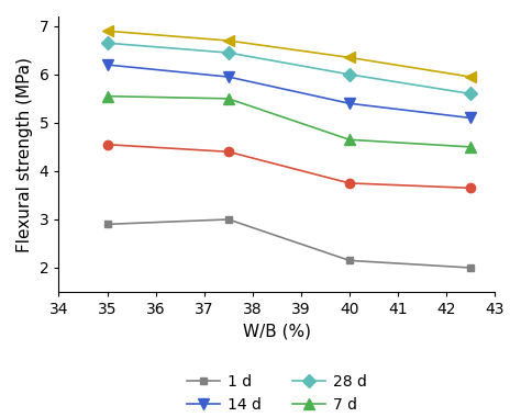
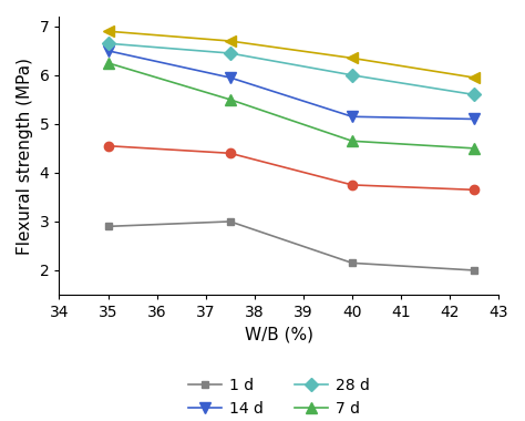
7 d/35: 5.55 -> 6.25
14 d/35: 6.20 -> 6.50
14 d/40: 5.40 -> 5.15
